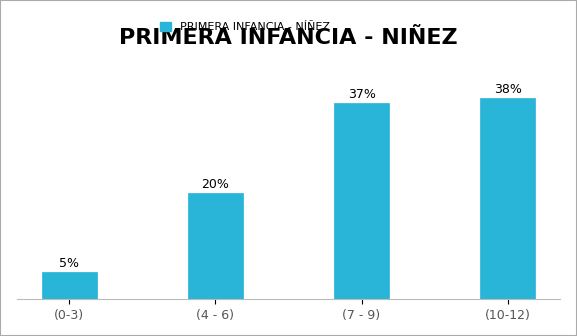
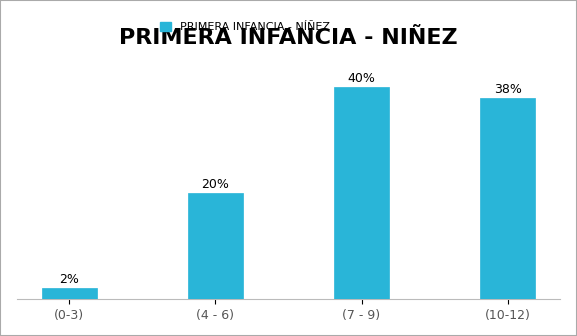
(0-3): 5% -> 2%
(7 - 9): 37% -> 40%
